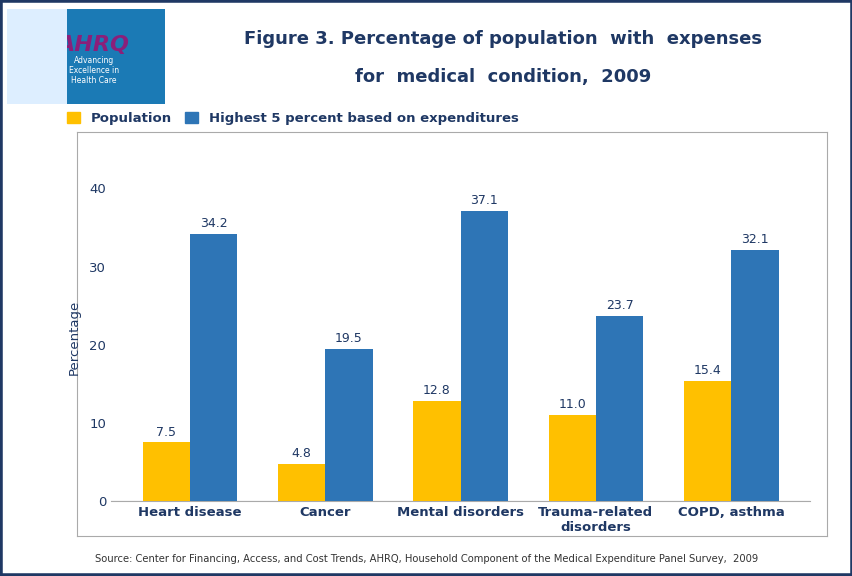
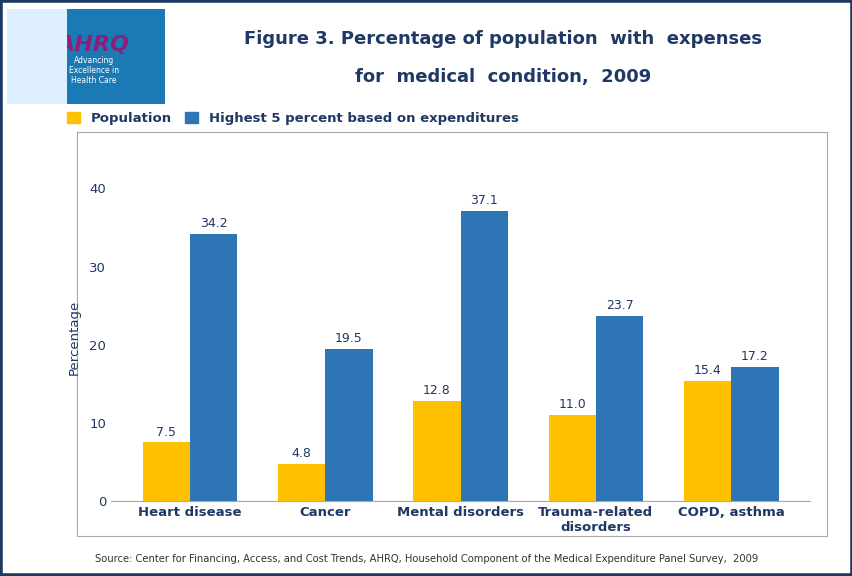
Highest 5 percent based on expenditures/COPD, asthma: 32.1 -> 17.2
